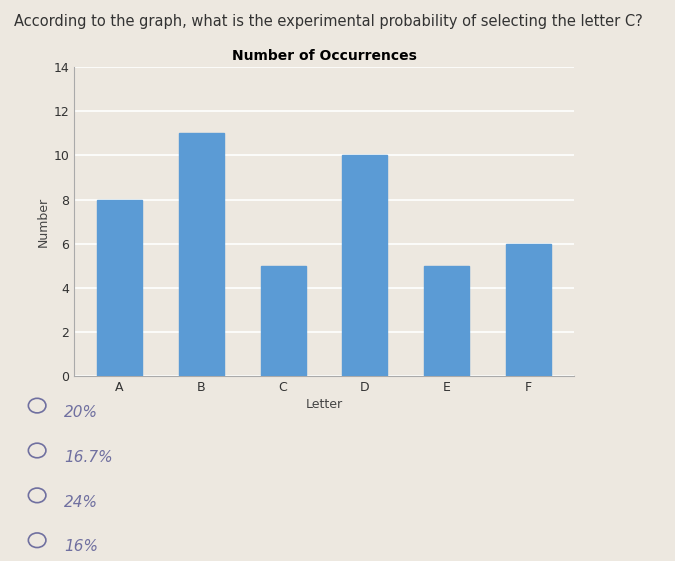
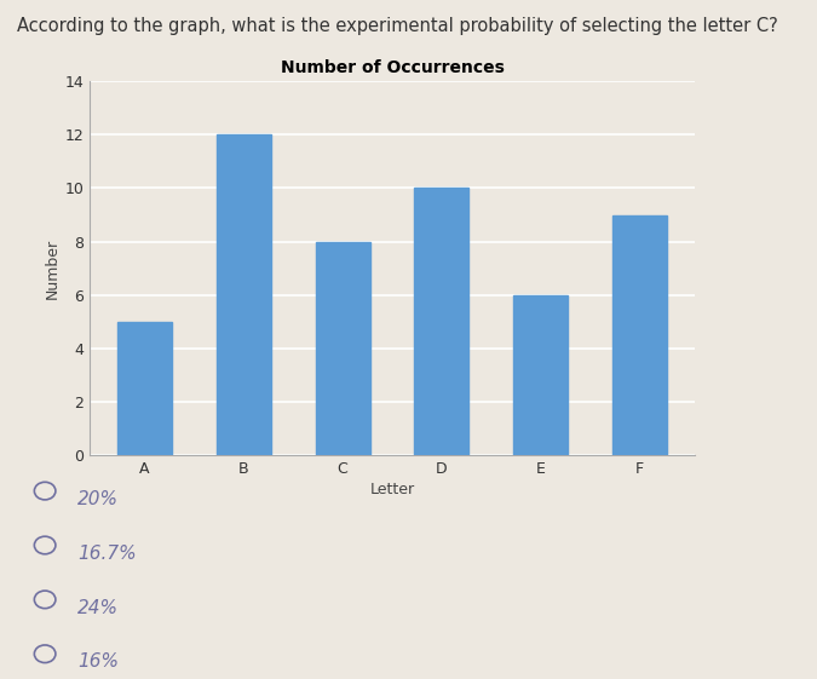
A: 8 -> 5
B: 11 -> 12
C: 5 -> 8
E: 5 -> 6
F: 6 -> 9
